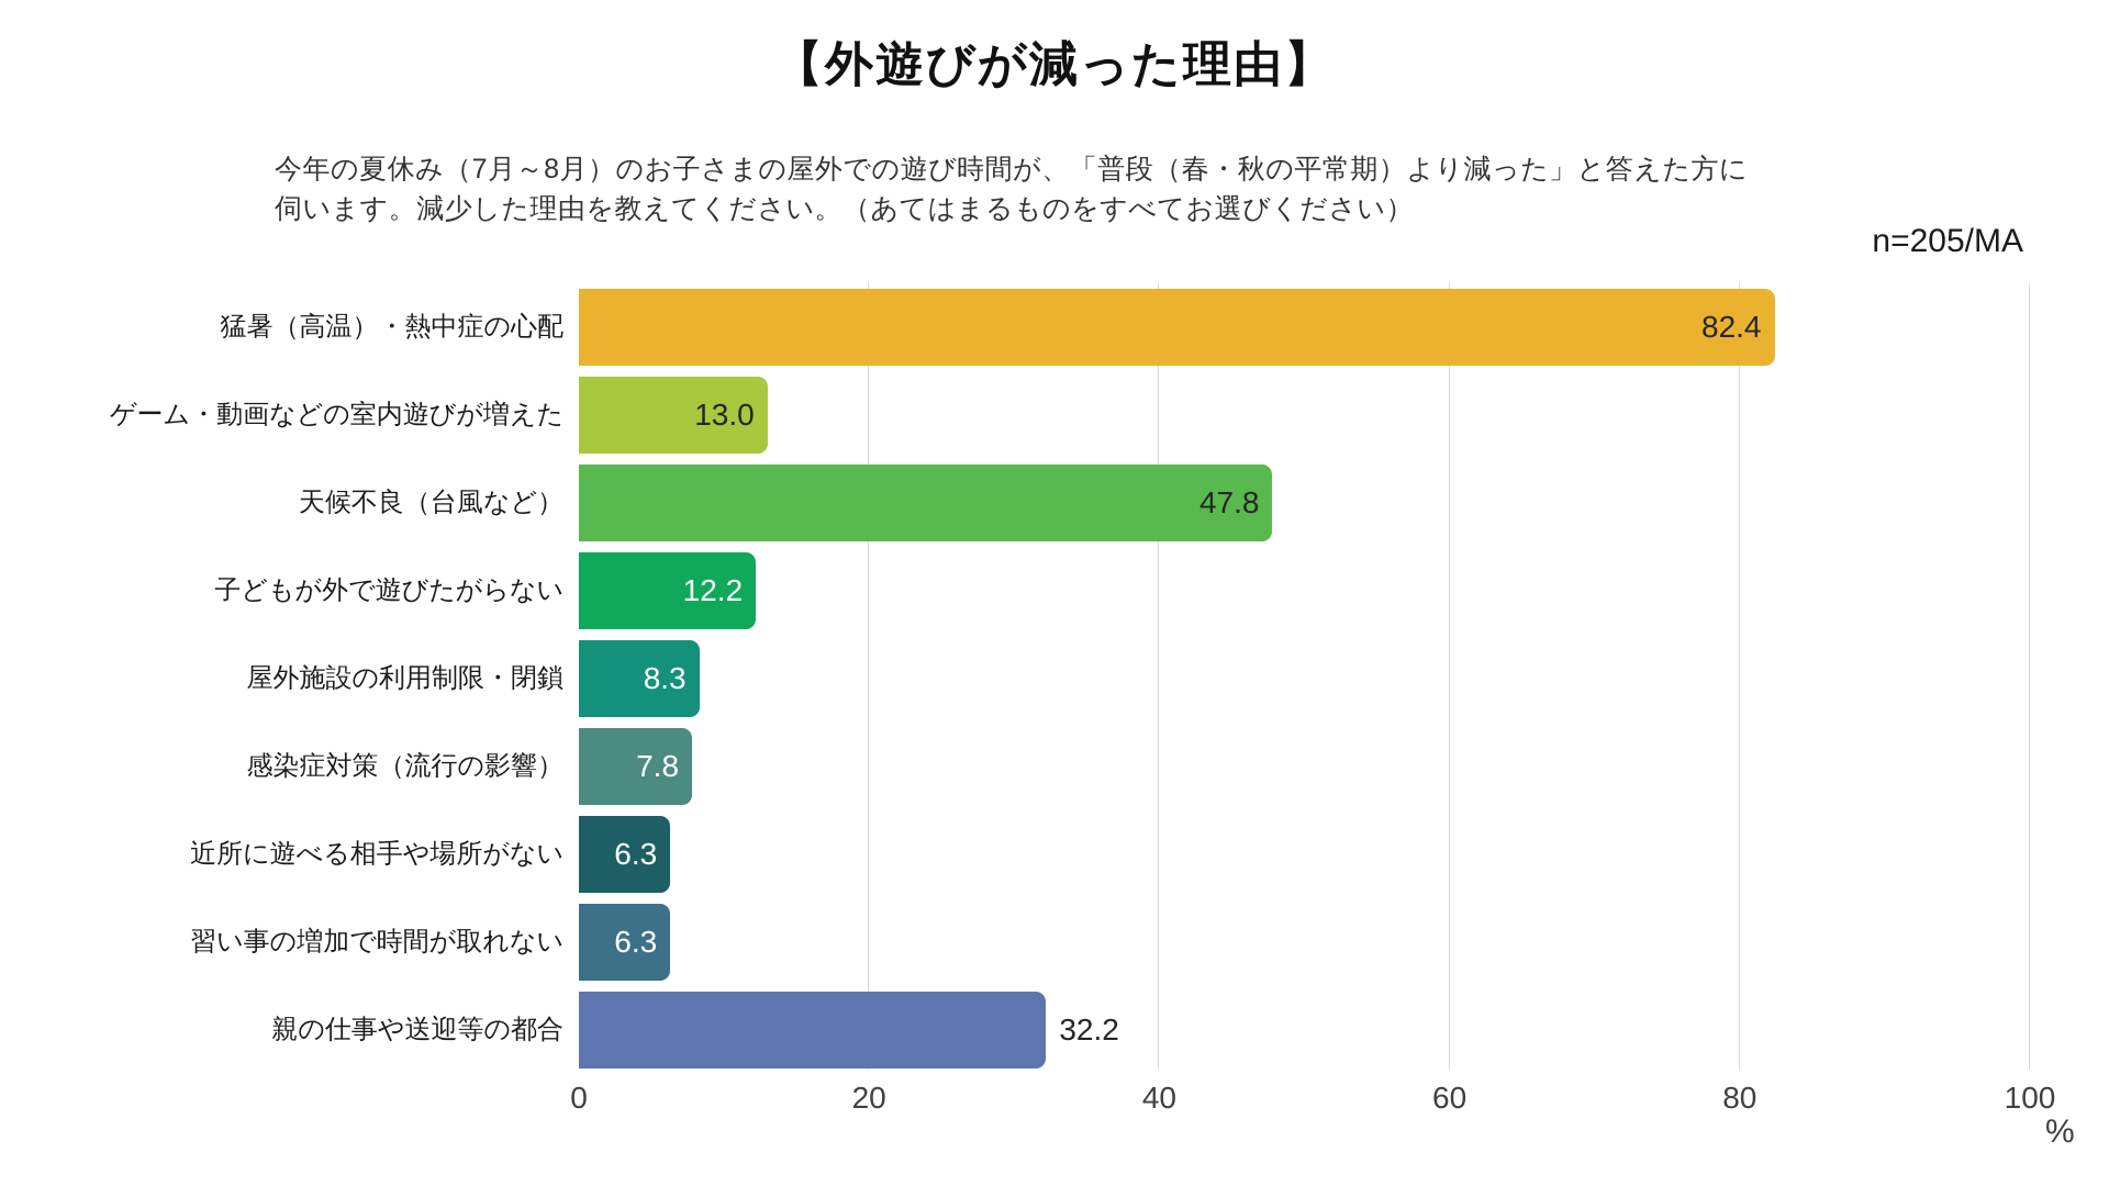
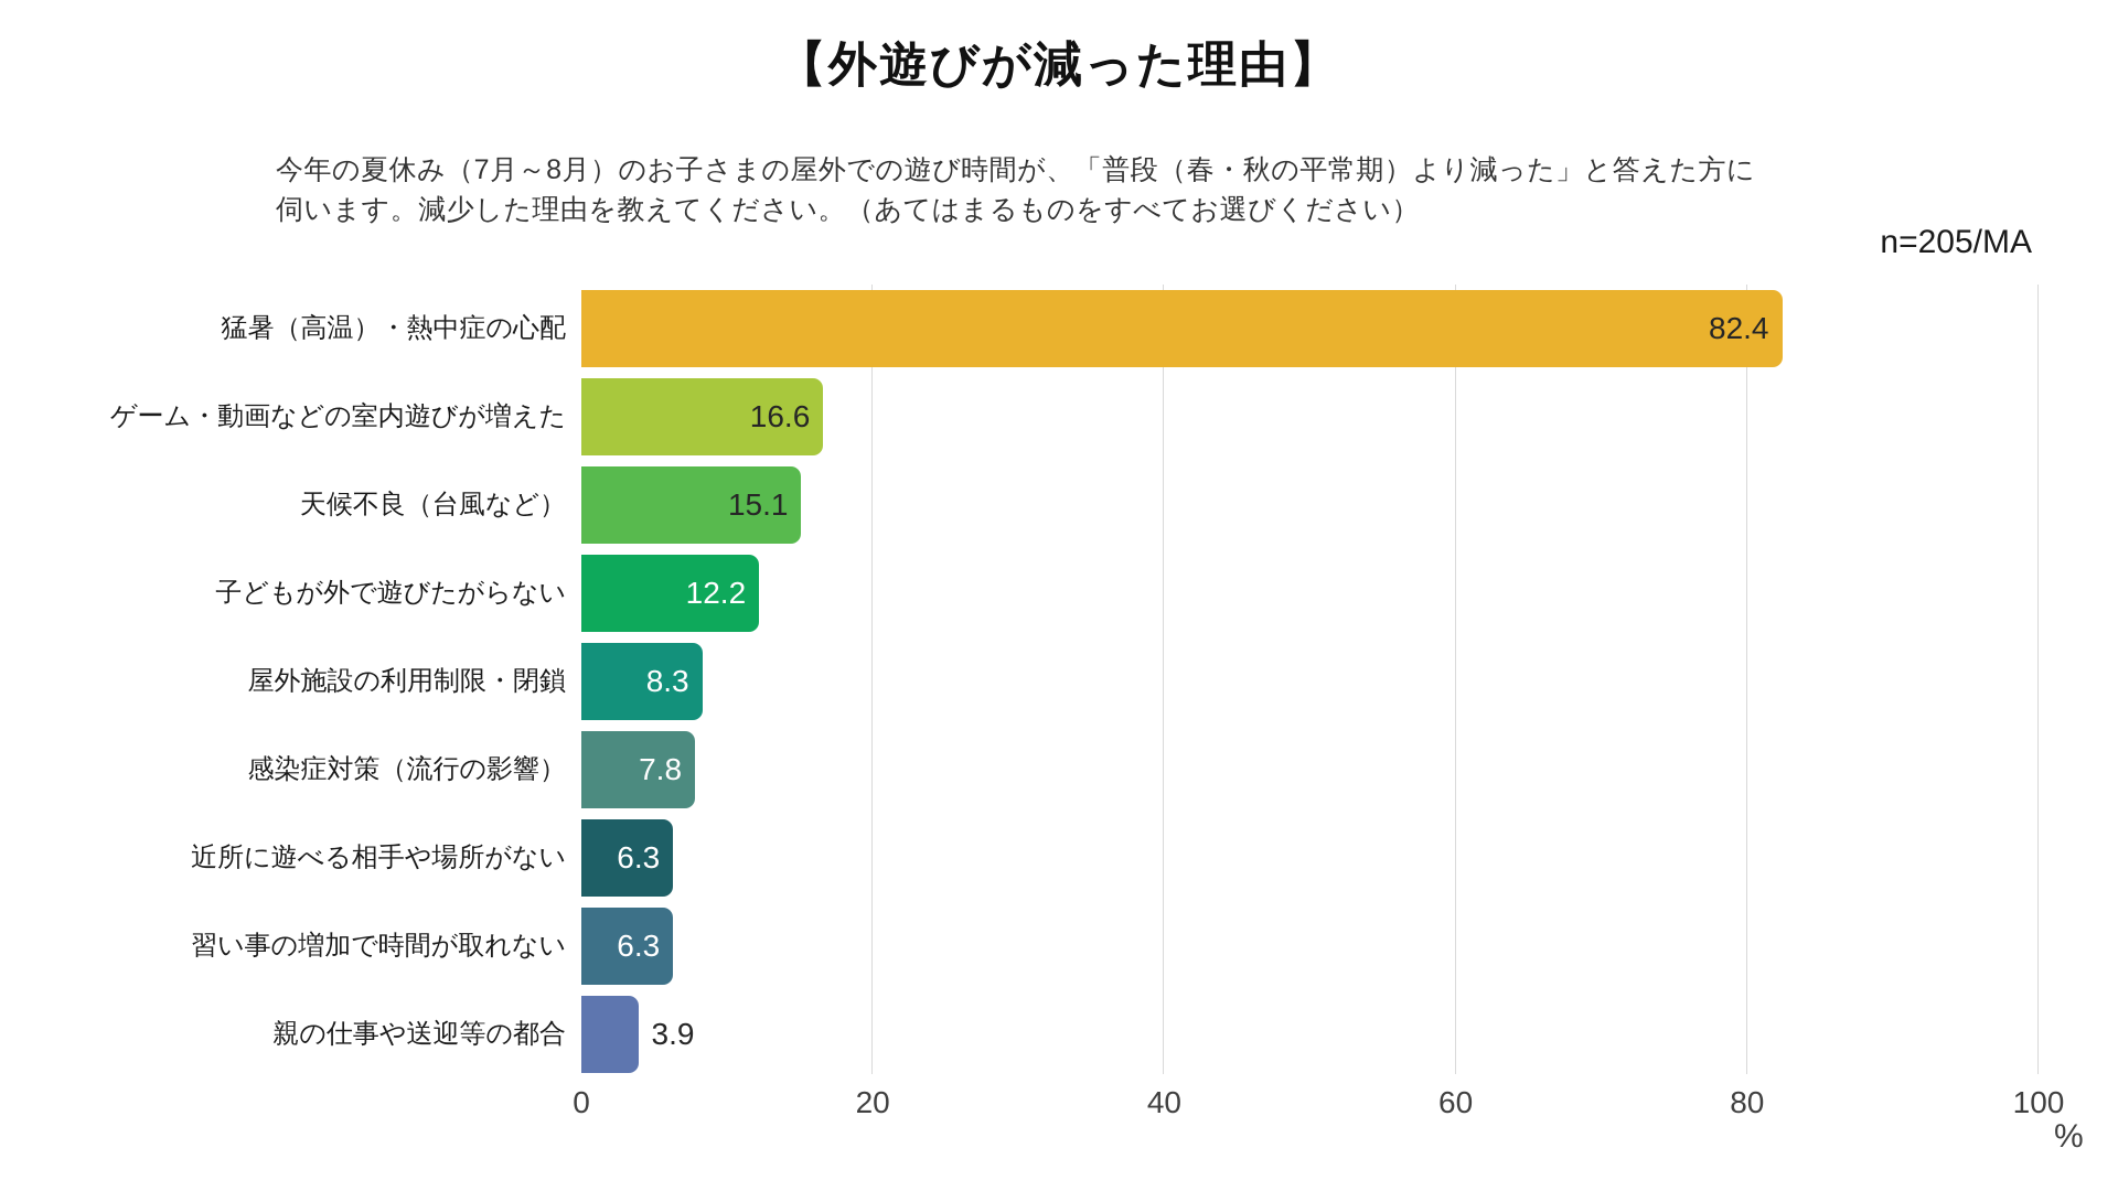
ゲーム・動画などの室内遊びが増えた: 13.0 -> 16.6
天候不良（台風など）: 47.8 -> 15.1
親の仕事や送迎等の都合: 32.2 -> 3.9
